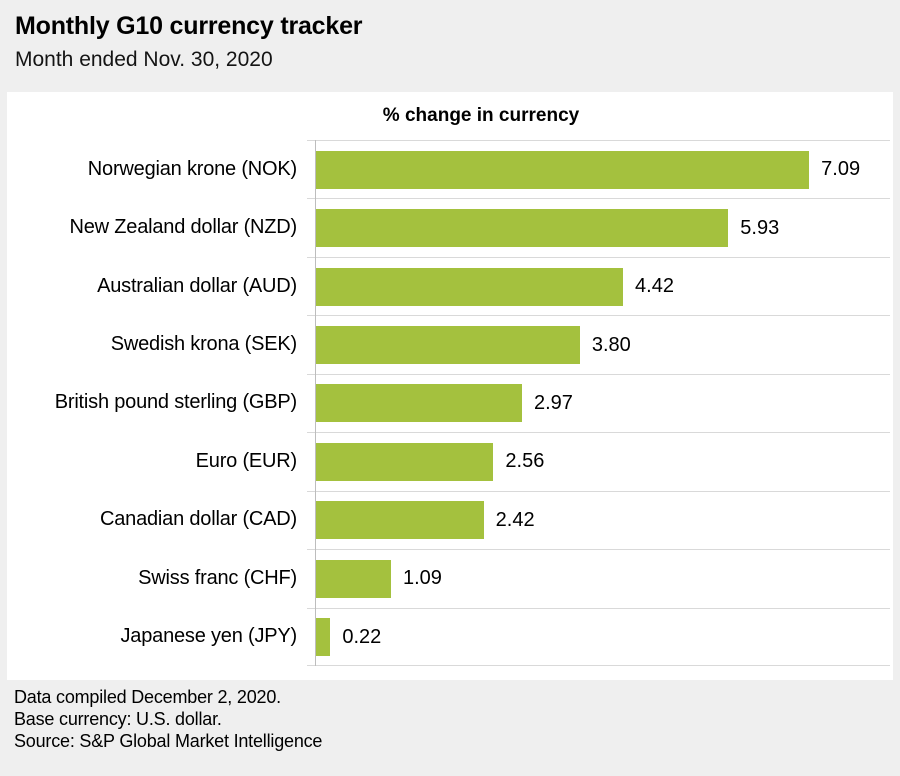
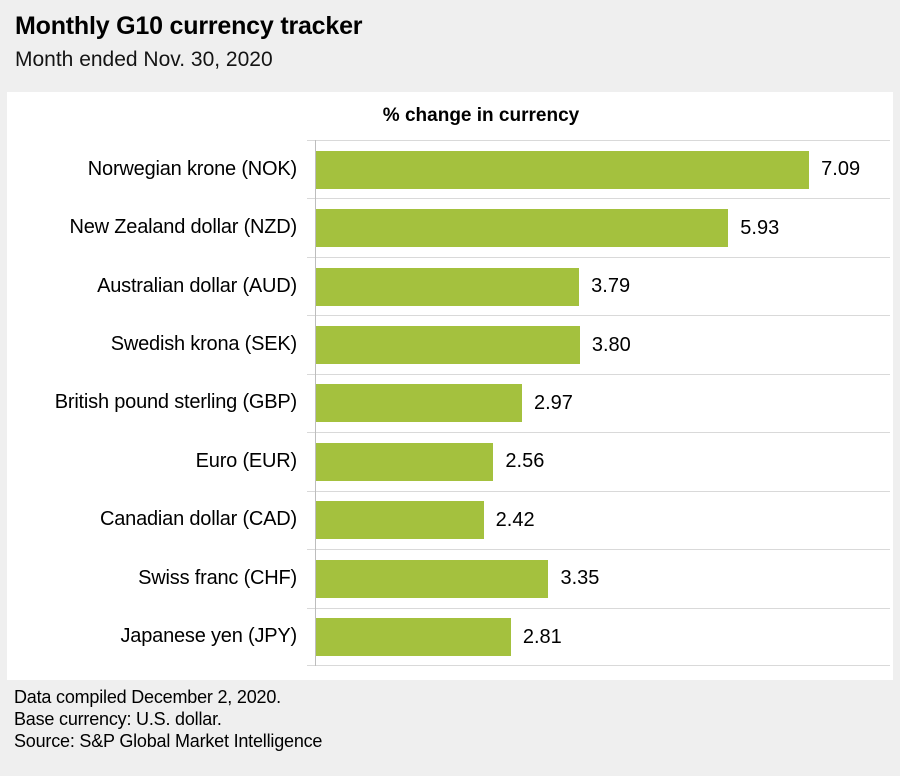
Australian dollar (AUD): 4.42 -> 3.79
Swiss franc (CHF): 1.09 -> 3.35
Japanese yen (JPY): 0.22 -> 2.81
